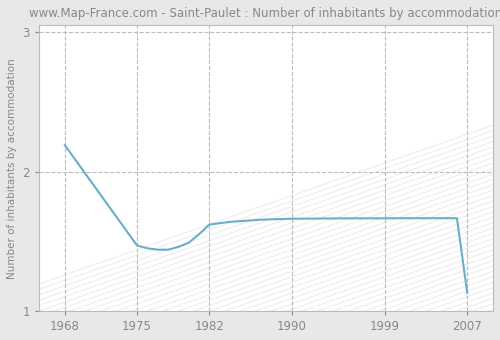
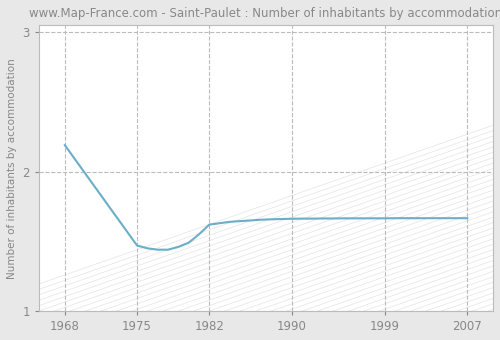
2007: 1.13 -> 1.67
